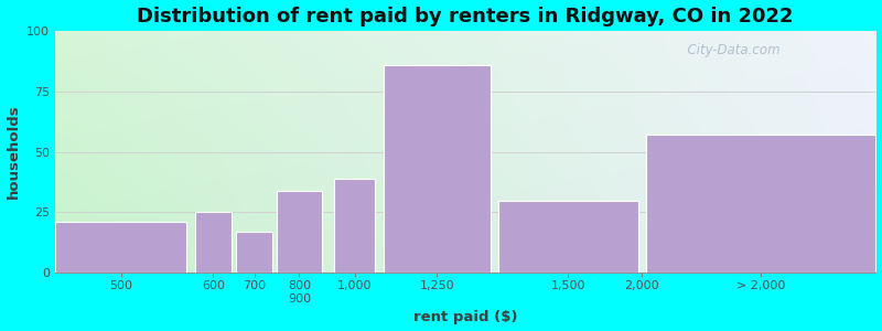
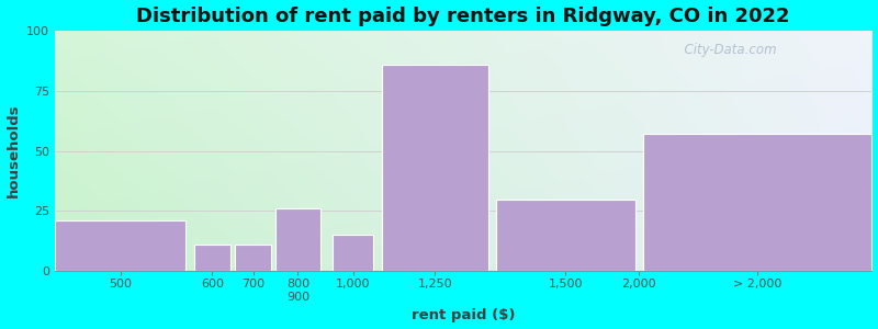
600: 25 -> 11
700: 17 -> 11
800 900: 34 -> 26
1,000: 39 -> 15
